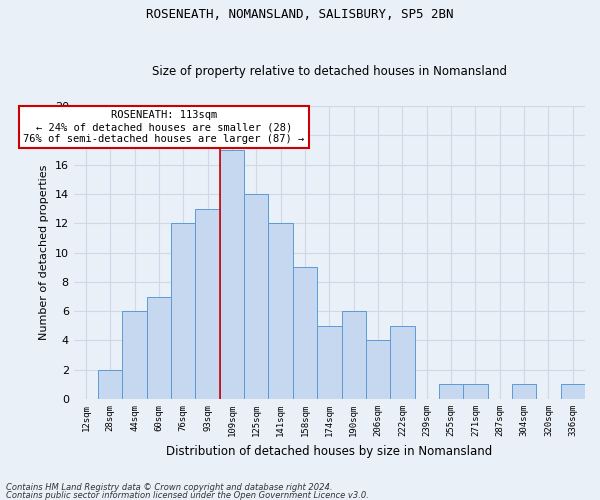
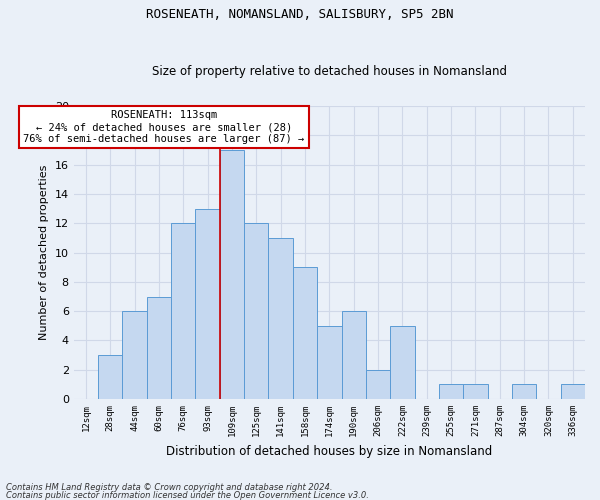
28sqm: 2 -> 3
125sqm: 14 -> 12
141sqm: 12 -> 11
206sqm: 4 -> 2
